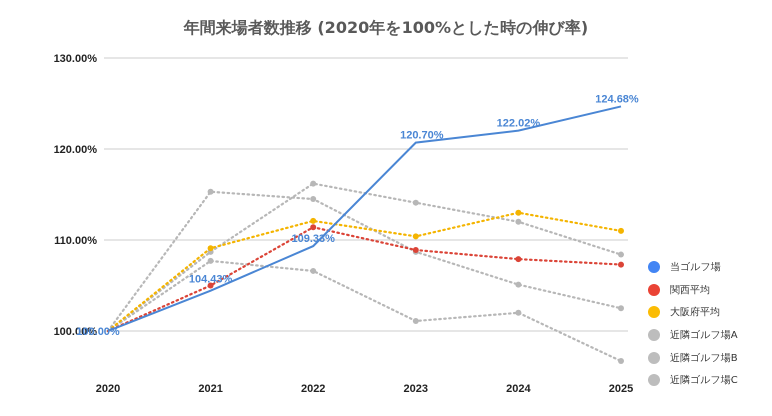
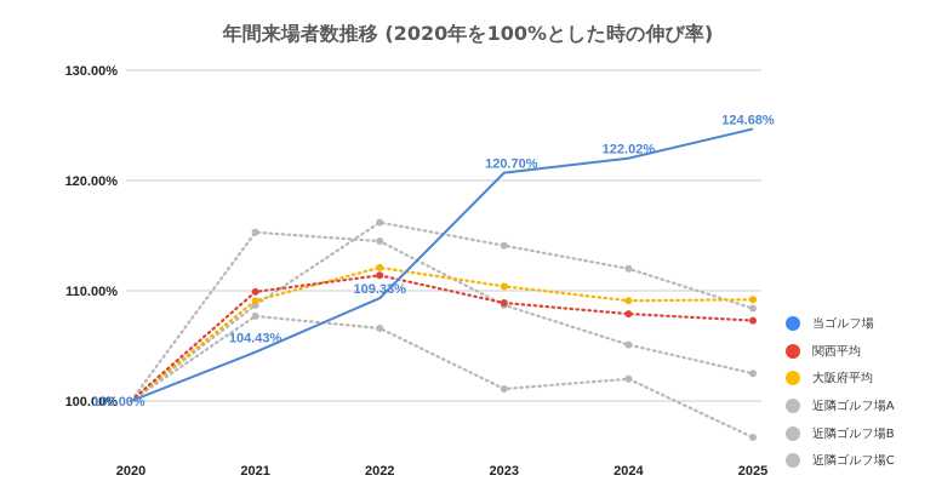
関西平均/2021: 105% -> 110%
大阪府平均/2024: 113% -> 109%
大阪府平均/2025: 111% -> 109%
